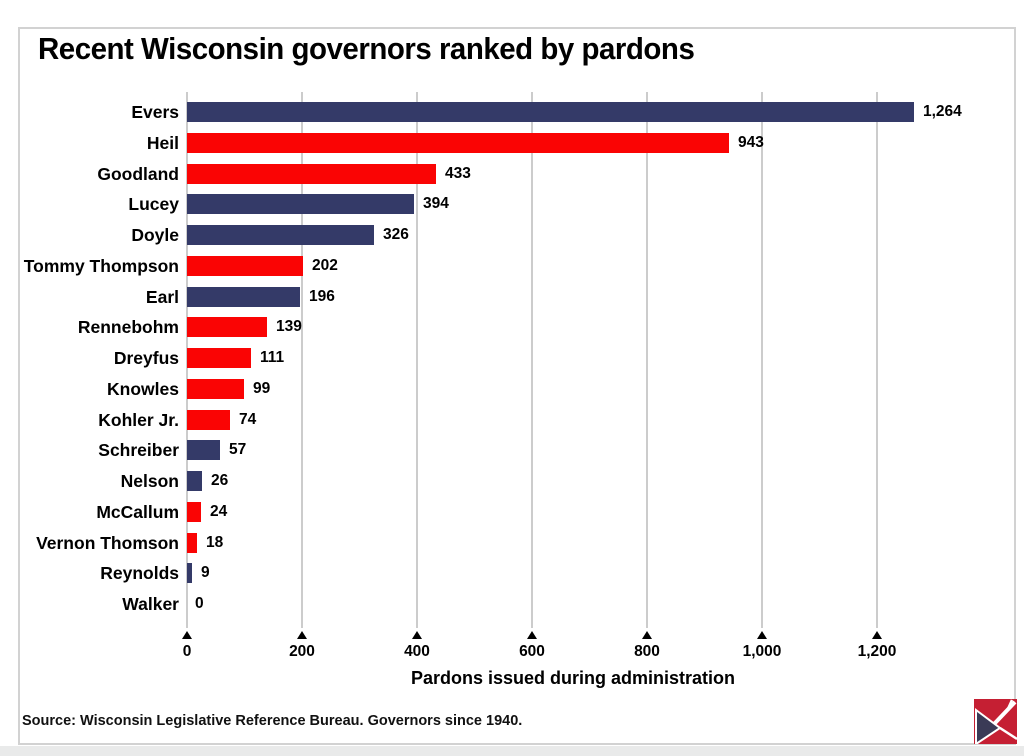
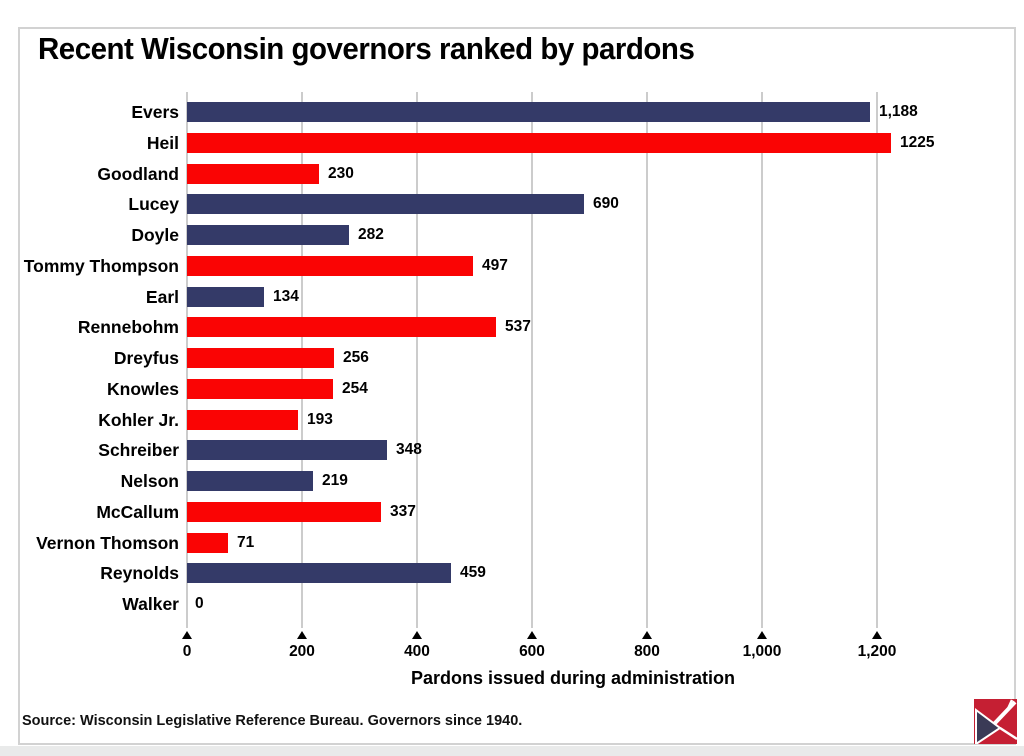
Evers: 1,264 -> 1,188
Heil: 943 -> 1225
Goodland: 433 -> 230
Lucey: 394 -> 690
Doyle: 326 -> 282
Tommy Thompson: 202 -> 497
Earl: 196 -> 134
Rennebohm: 139 -> 537
Dreyfus: 111 -> 256
Knowles: 99 -> 254
Kohler Jr.: 74 -> 193
Schreiber: 57 -> 348
Nelson: 26 -> 219
McCallum: 24 -> 337
Vernon Thomson: 18 -> 71
Reynolds: 9 -> 459
